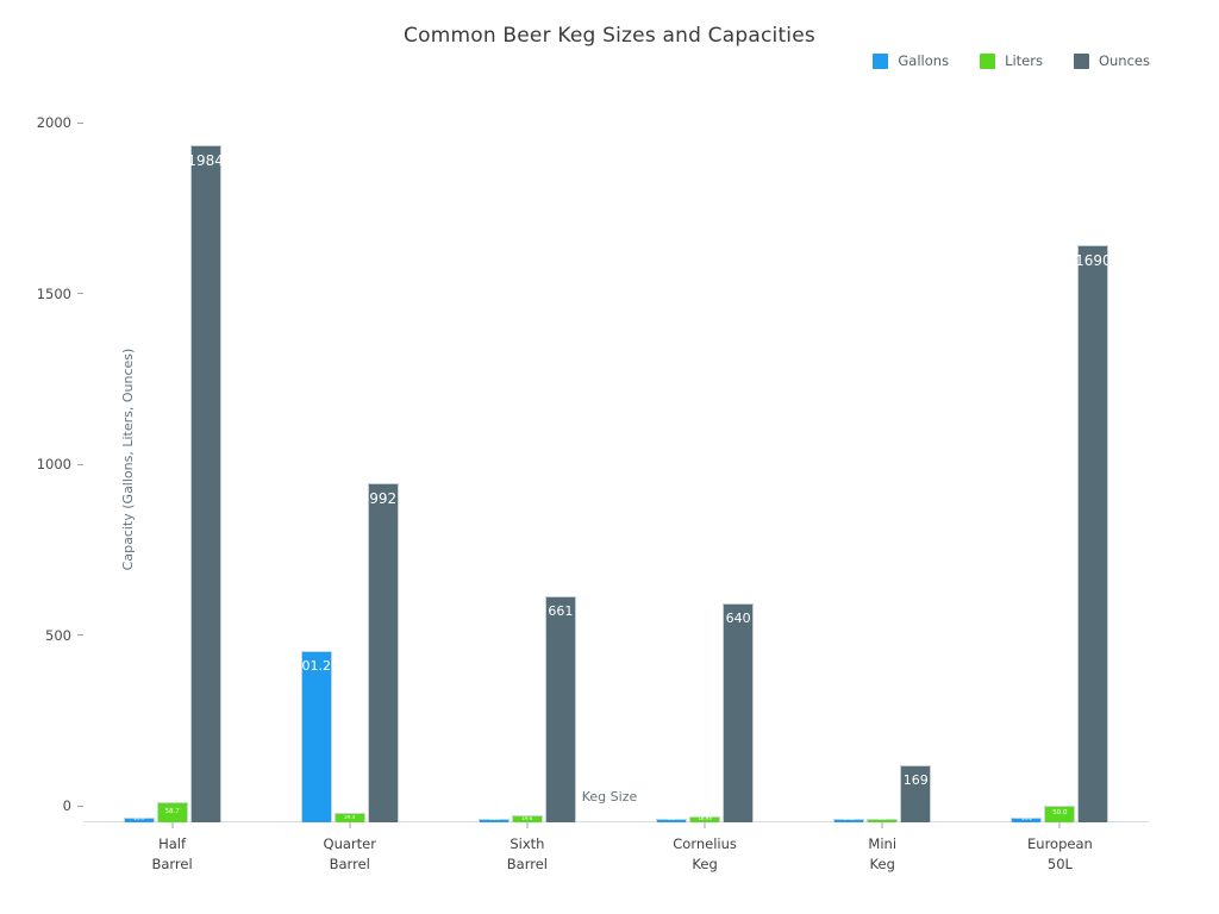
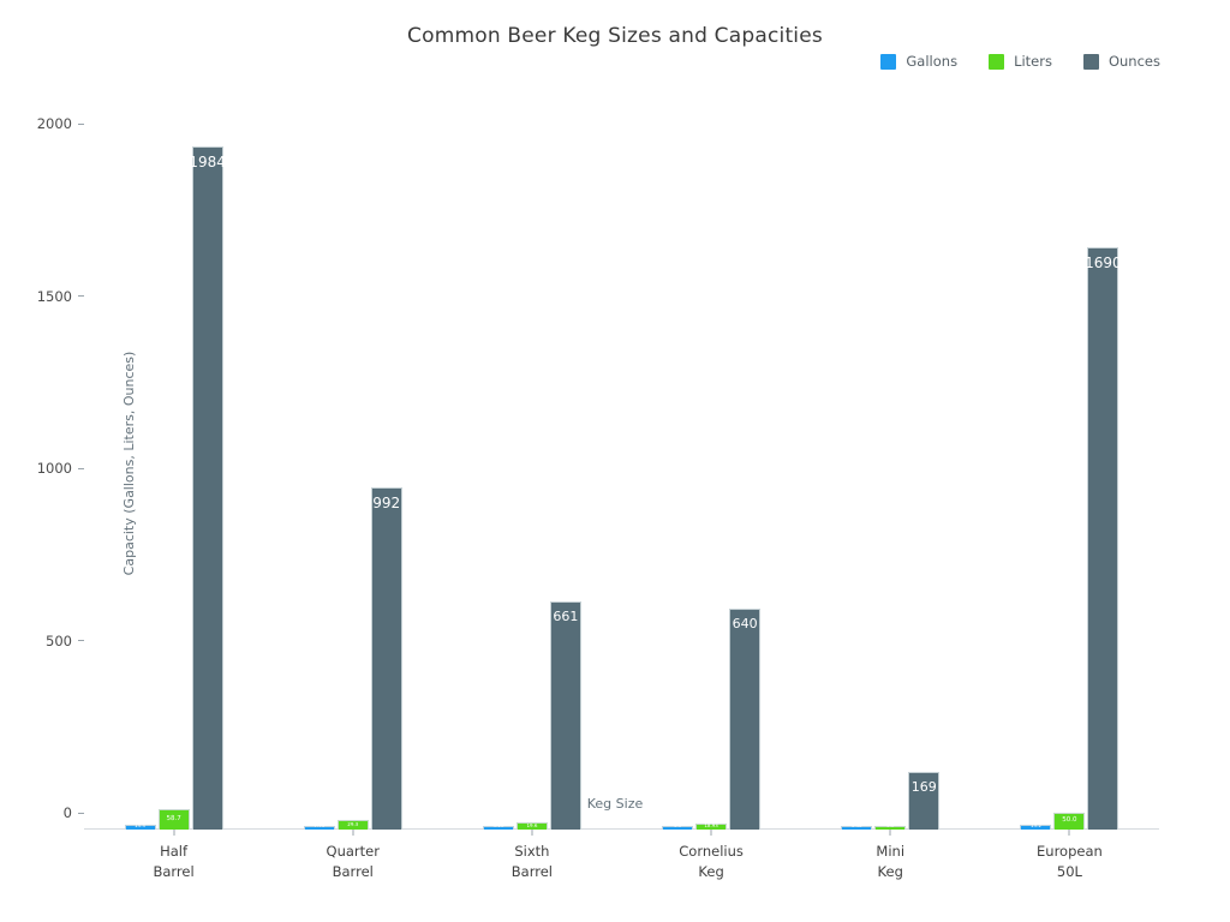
Gallons/Quarter Barrel: 501.21 -> 7.75
